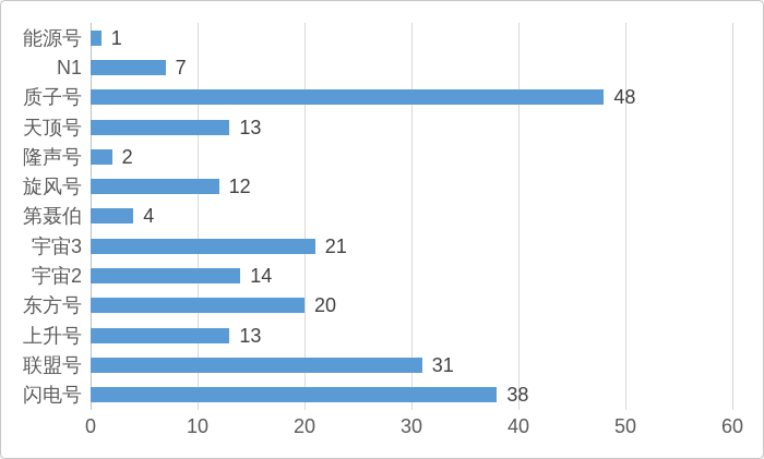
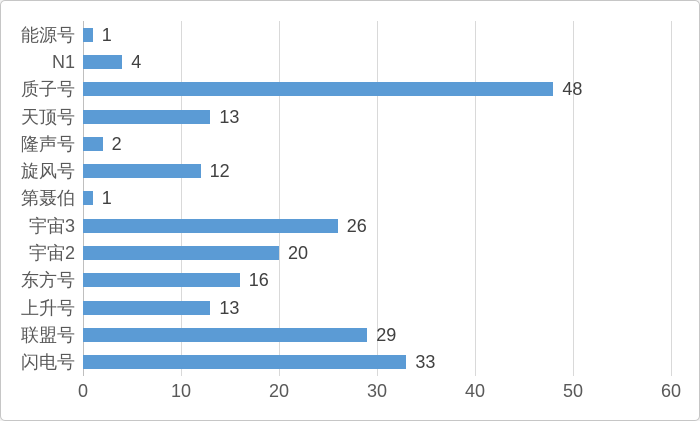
N1: 7 -> 4
第聂伯: 4 -> 1
宇宙3: 21 -> 26
宇宙2: 14 -> 20
东方号: 20 -> 16
联盟号: 31 -> 29
闪电号: 38 -> 33
